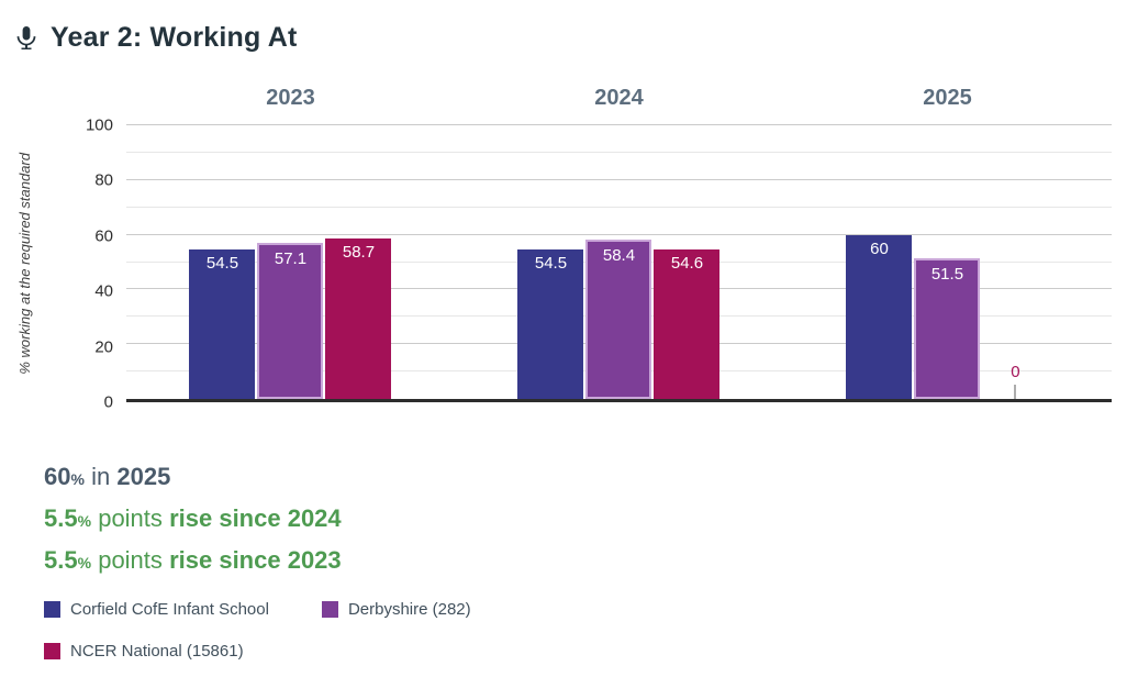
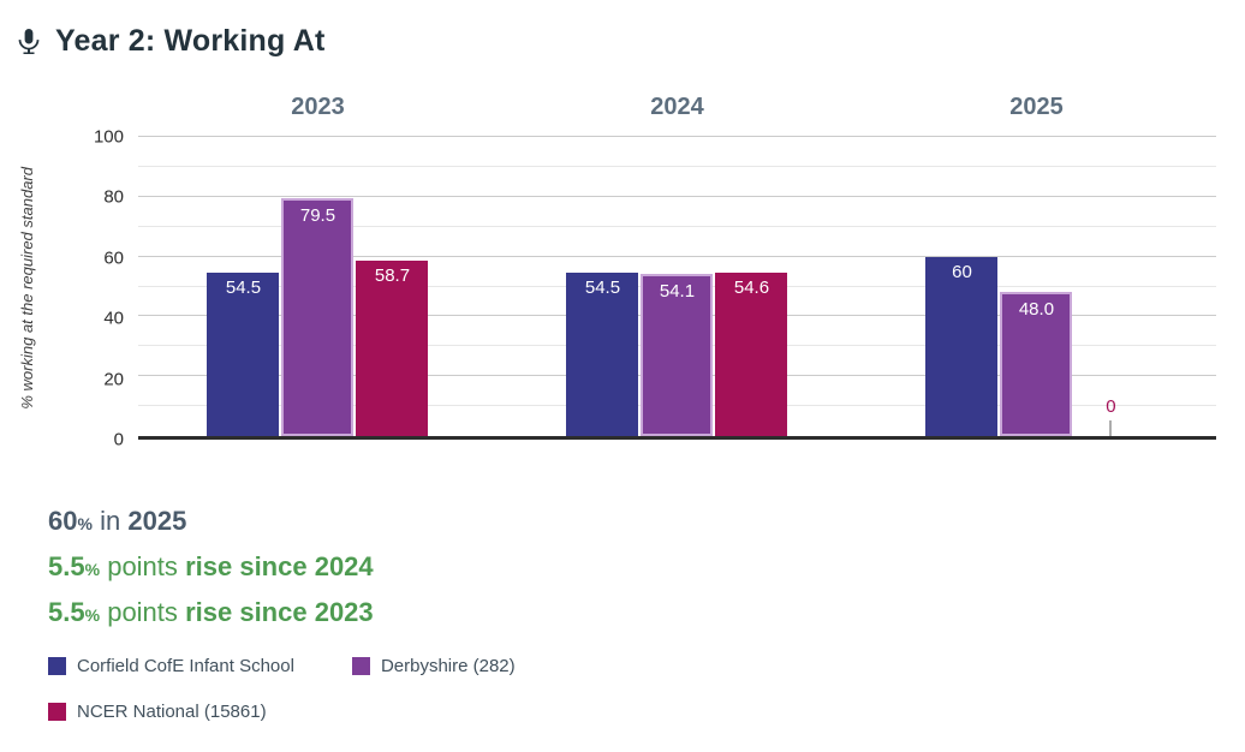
Derbyshire (282)/2023: 57.1 -> 79.5
Derbyshire (282)/2024: 58.4 -> 54.1
Derbyshire (282)/2025: 51.5 -> 48.0
